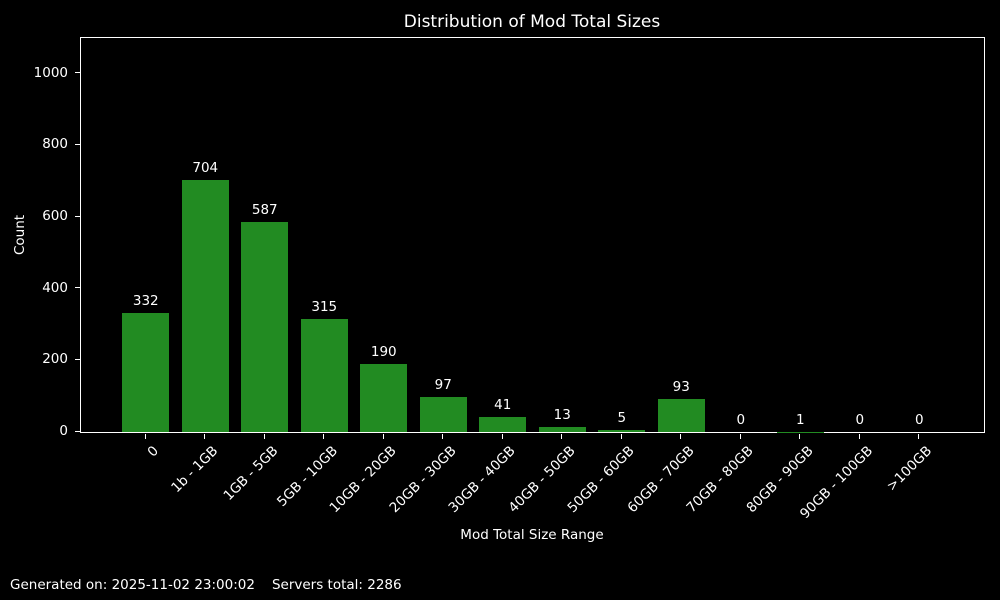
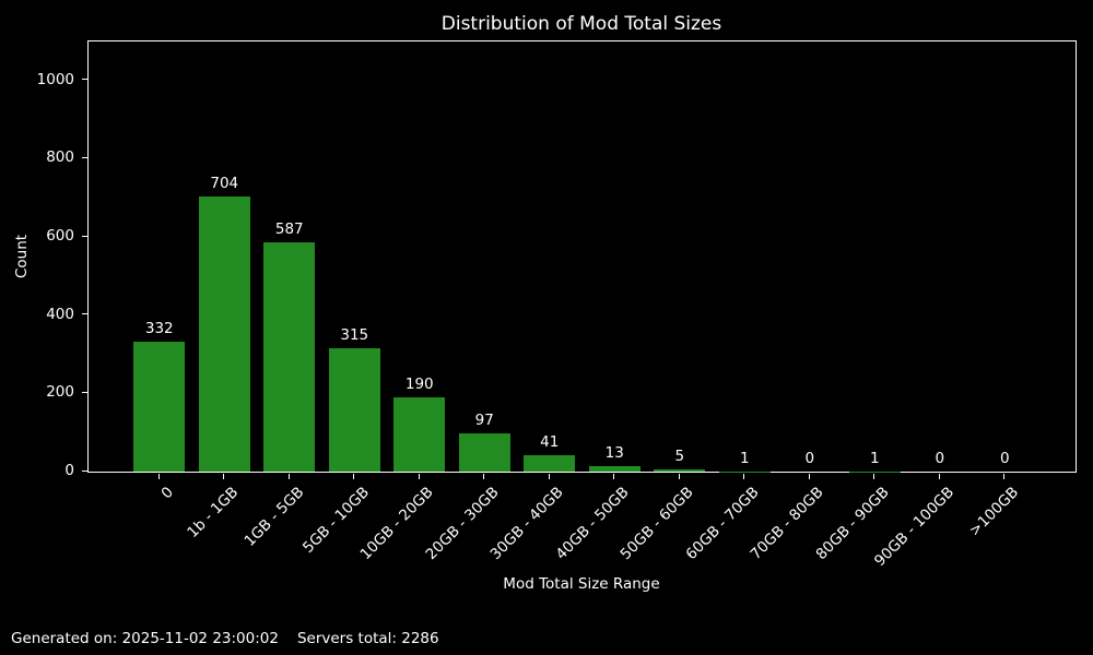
60GB - 70GB: 93 -> 1
